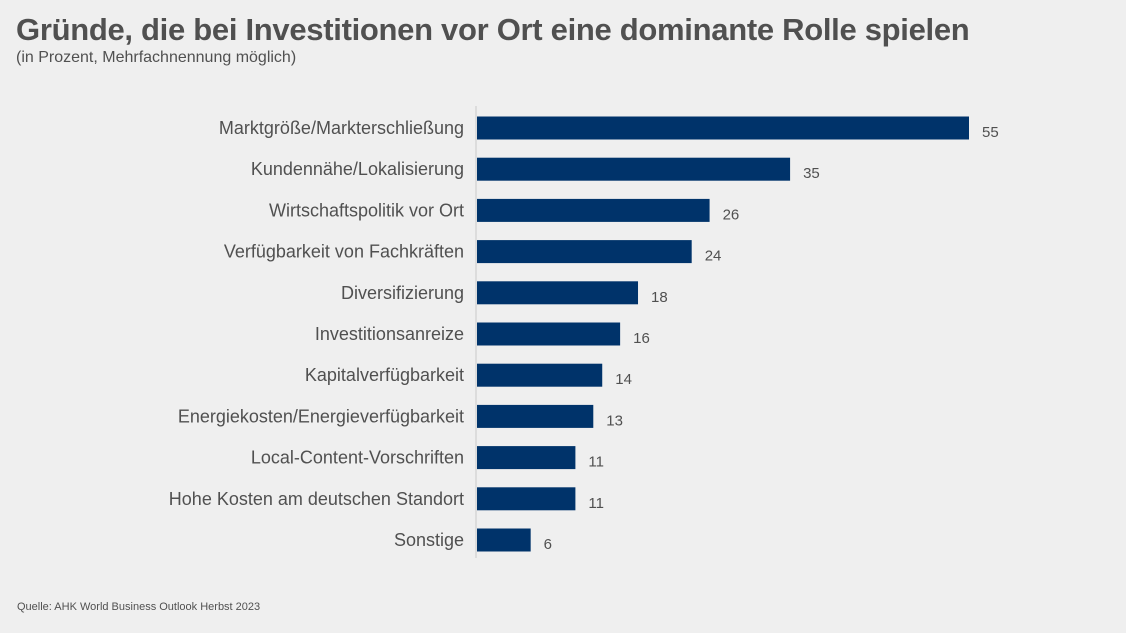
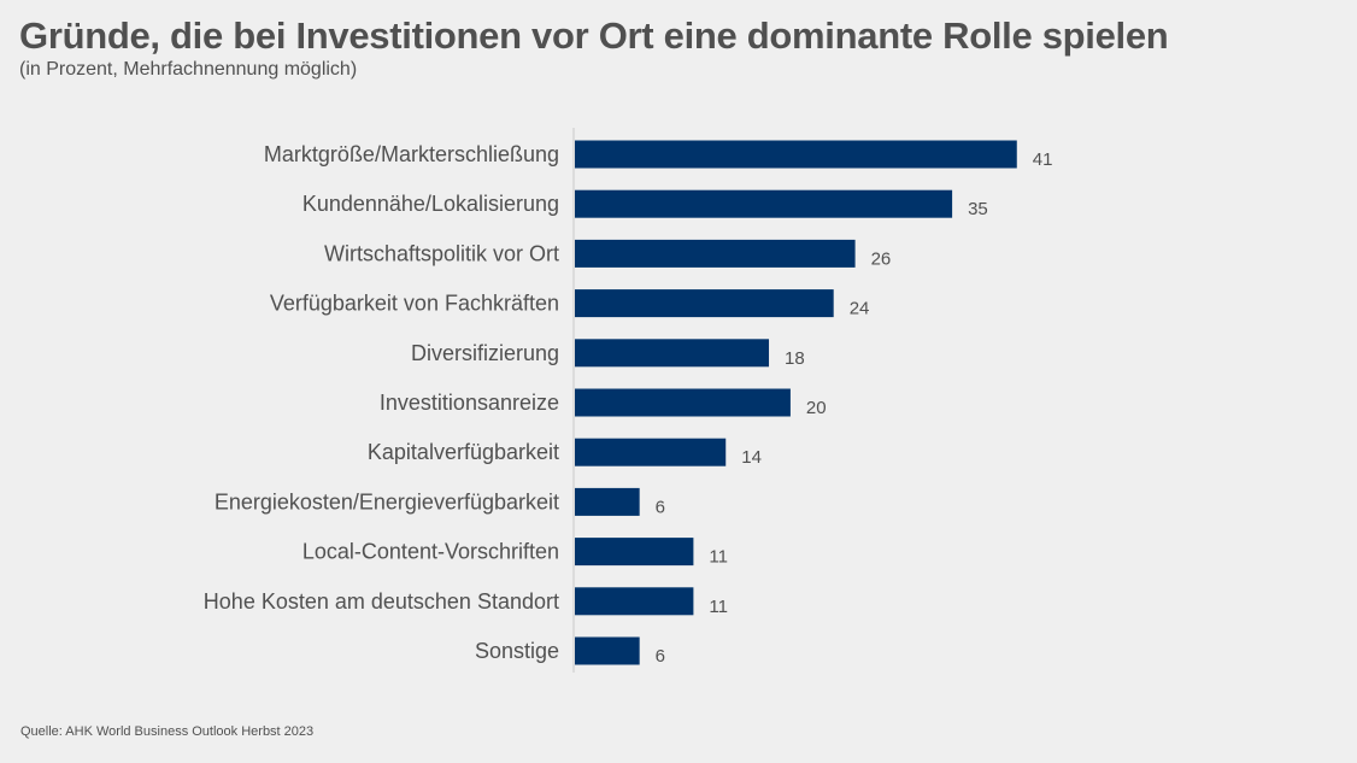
Marktgröße/Markterschließung: 55 -> 41
Investitionsanreize: 16 -> 20
Energiekosten/Energieverfügbarkeit: 13 -> 6
